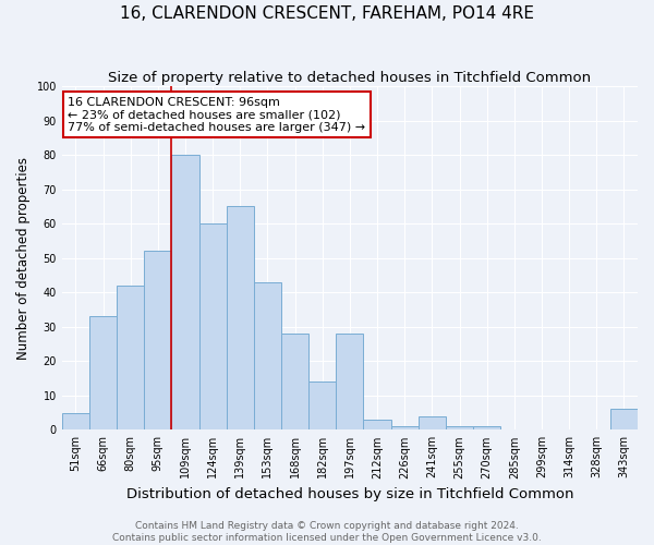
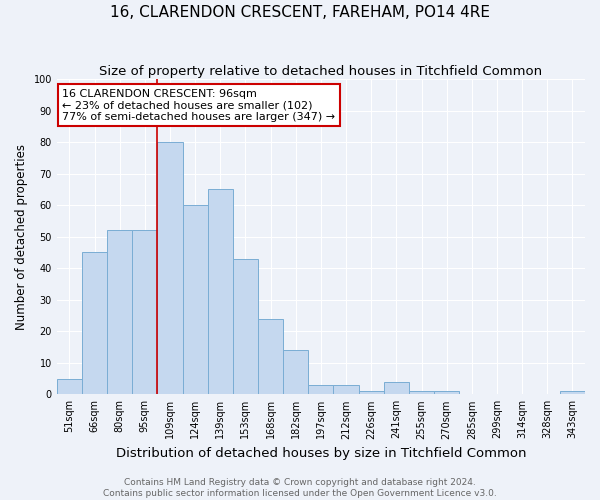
66sqm: 33 -> 45
80sqm: 42 -> 52
168sqm: 28 -> 24
197sqm: 28 -> 3
343sqm: 6 -> 1
